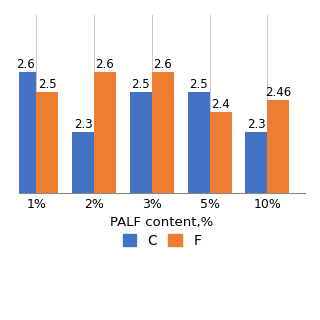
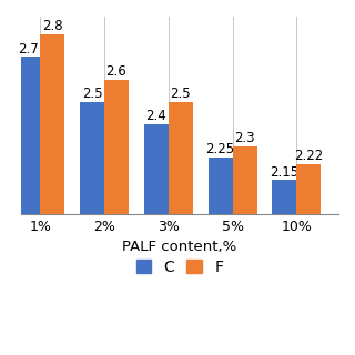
C/1%: 2.6 -> 2.7
F/1%: 2.5 -> 2.8
C/2%: 2.3 -> 2.5
C/3%: 2.5 -> 2.4
F/3%: 2.6 -> 2.5
C/5%: 2.5 -> 2.25
F/5%: 2.4 -> 2.3
C/10%: 2.3 -> 2.15
F/10%: 2.46 -> 2.22
